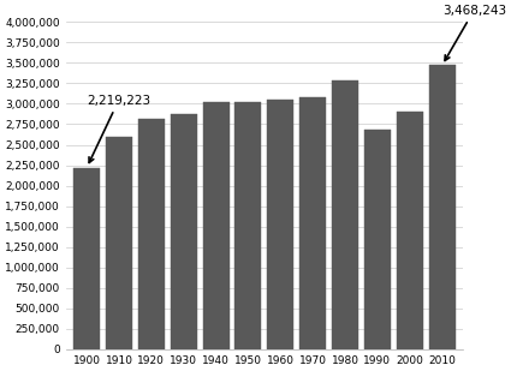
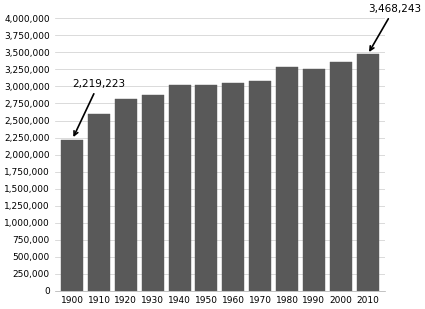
1990: 2,680,000 -> 3,260,000
2000: 2,900,000 -> 3,360,000
